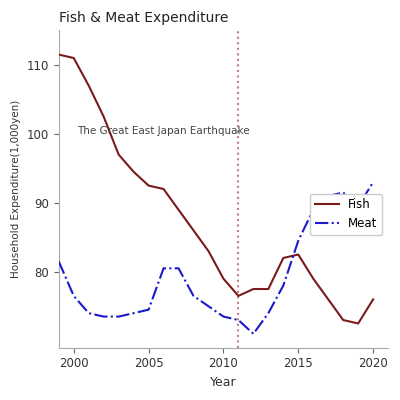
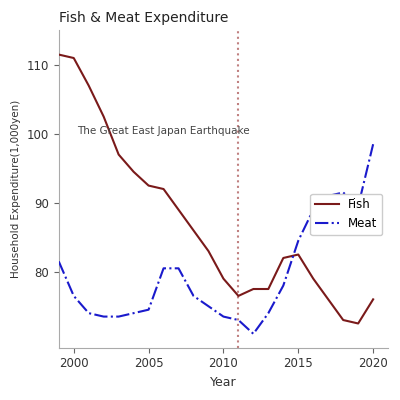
Meat/2020: 93.0 -> 98.5
